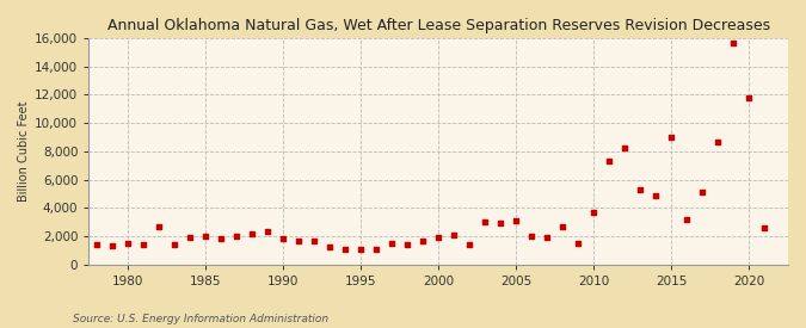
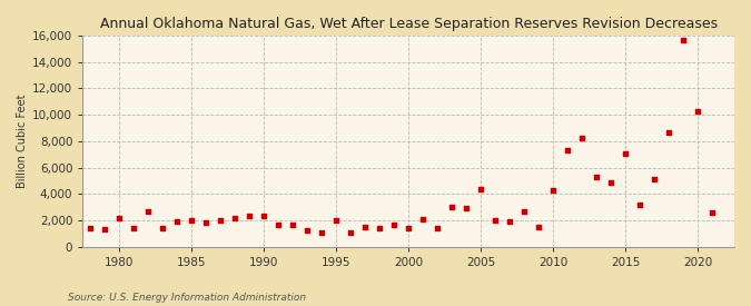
1980: 1,500 -> 2,200
1990: 1,800 -> 2,300
1995: 1,000 -> 2,000
2000: 1,900 -> 1,400
2005: 3,100 -> 4,400
2010: 3,700 -> 4,300
2015: 9,000 -> 7,100
2020: 11,800 -> 10,300
